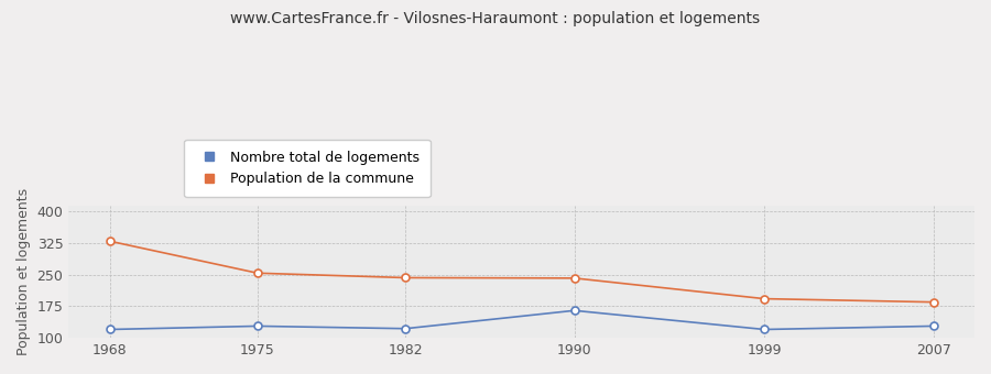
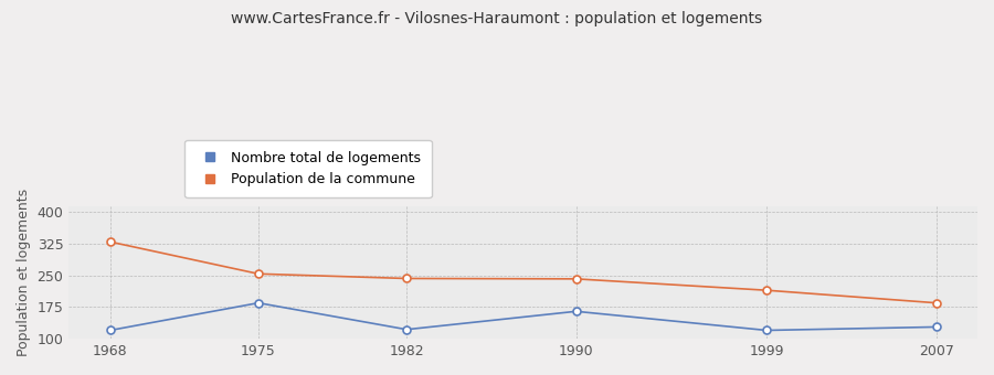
Nombre total de logements/1975: 128 -> 185
Population de la commune/1999: 193 -> 215
